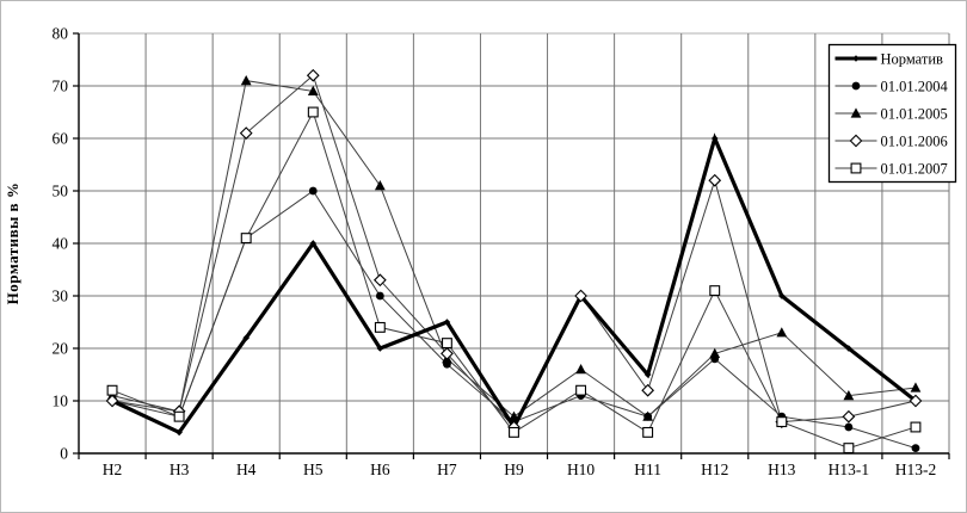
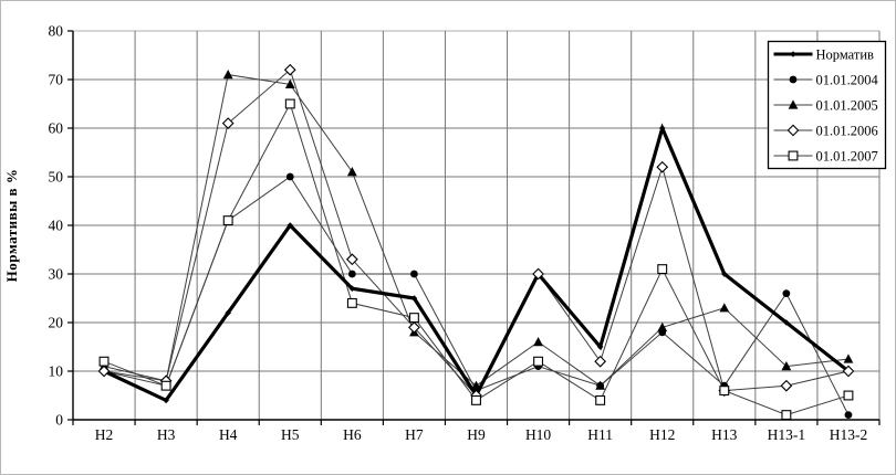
Норматив/Н6: 20 -> 27
01.01.2004/Н7: 17 -> 30
01.01.2004/Н13-1: 5 -> 26
